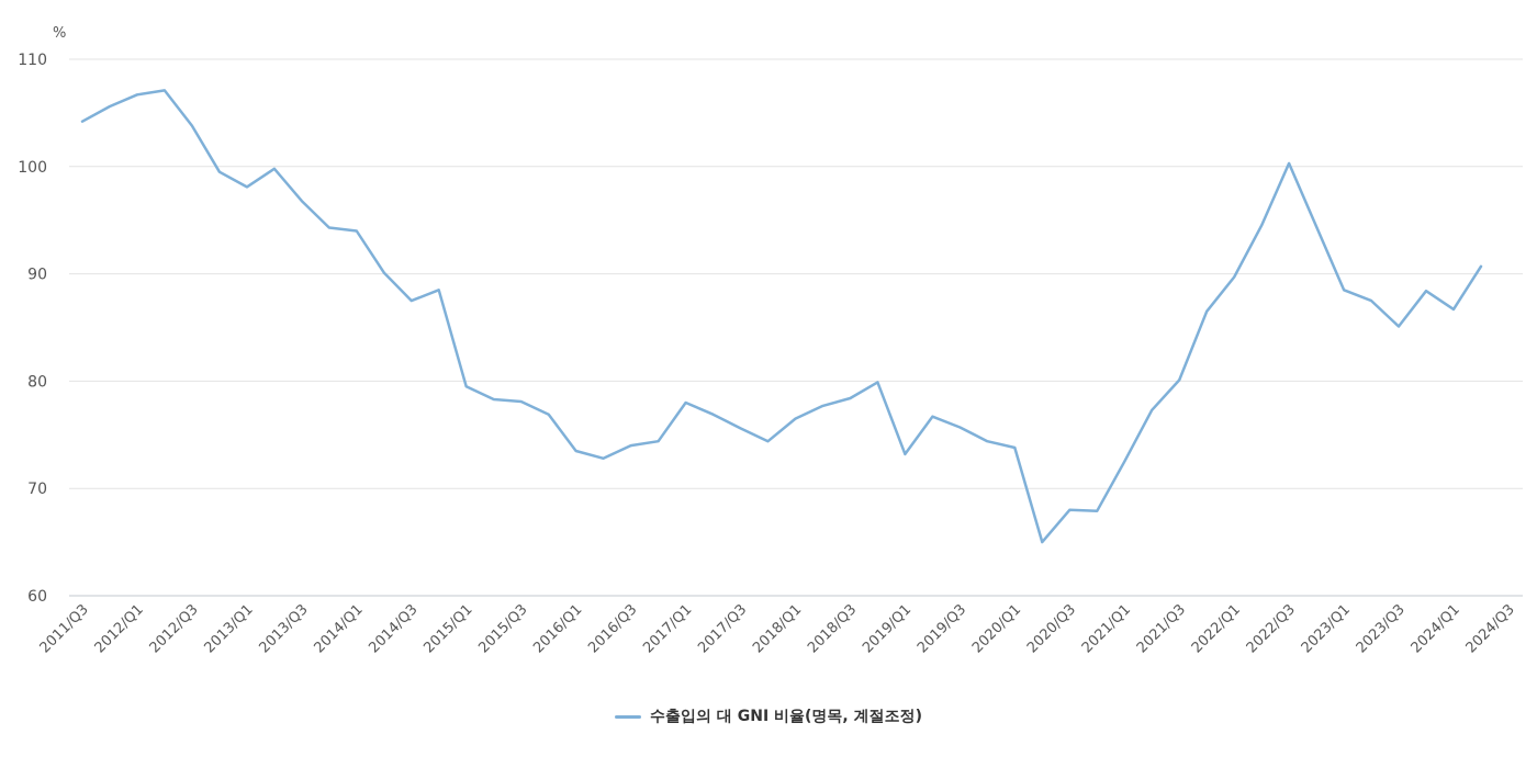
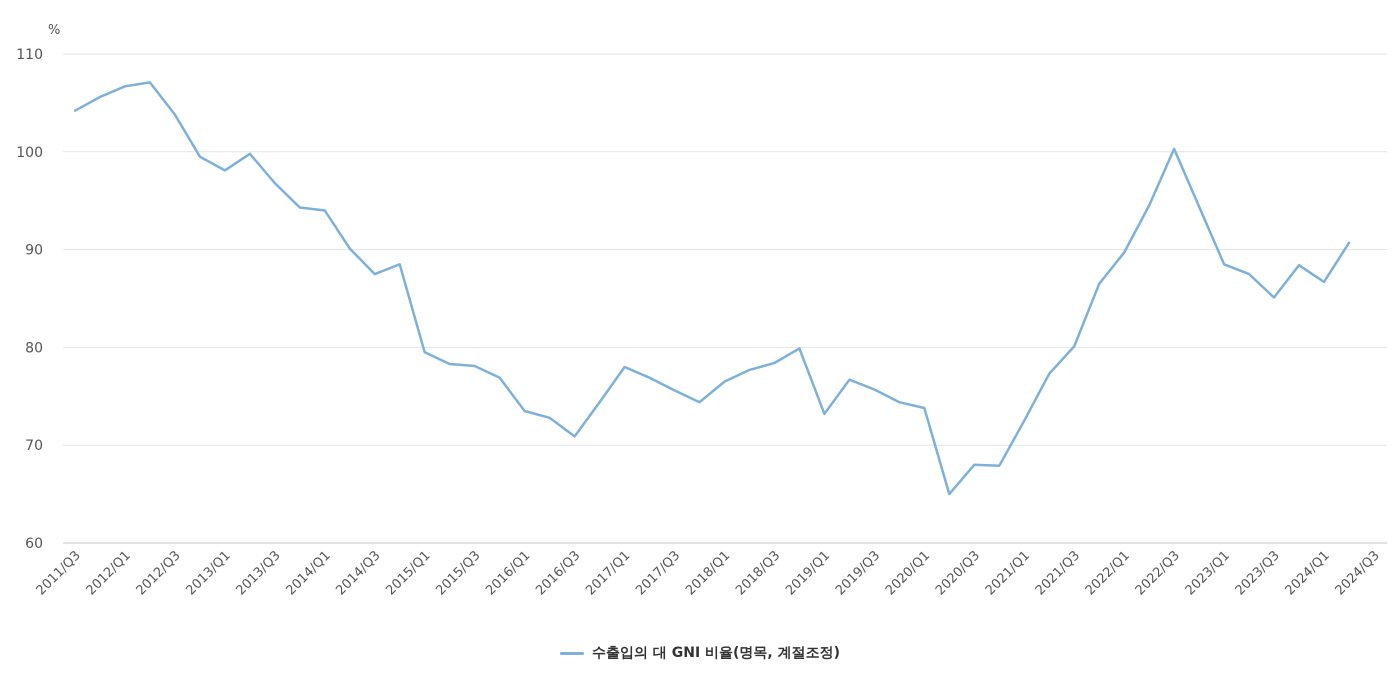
2016/Q3: 74 -> 71
